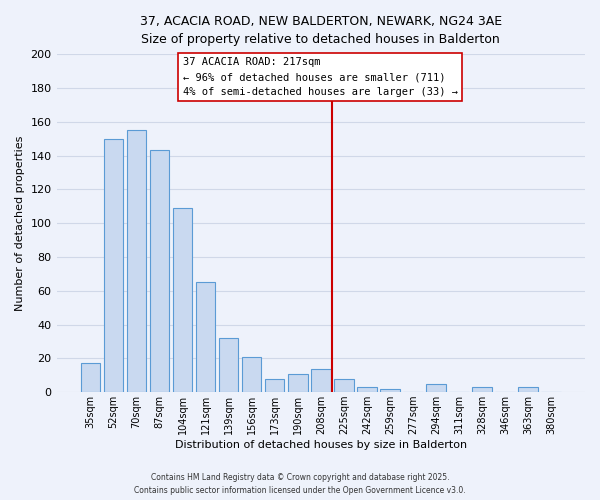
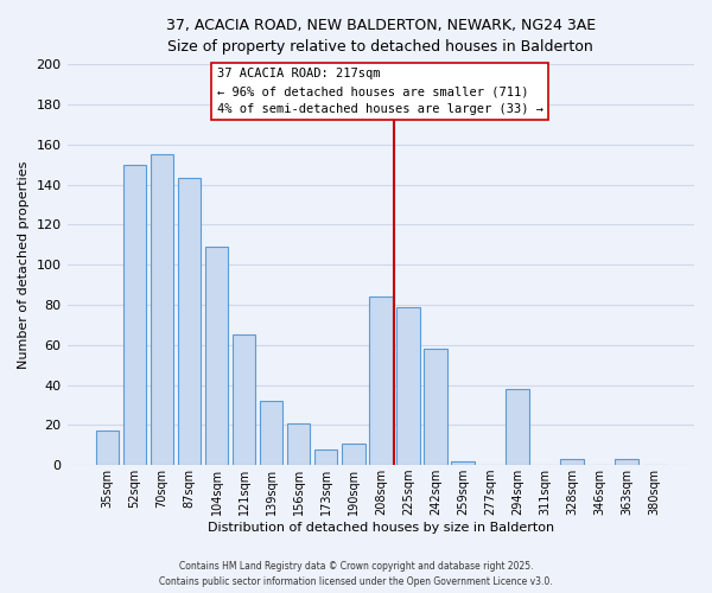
208sqm: 14 -> 84
225sqm: 8 -> 79
242sqm: 3 -> 58
294sqm: 5 -> 38
